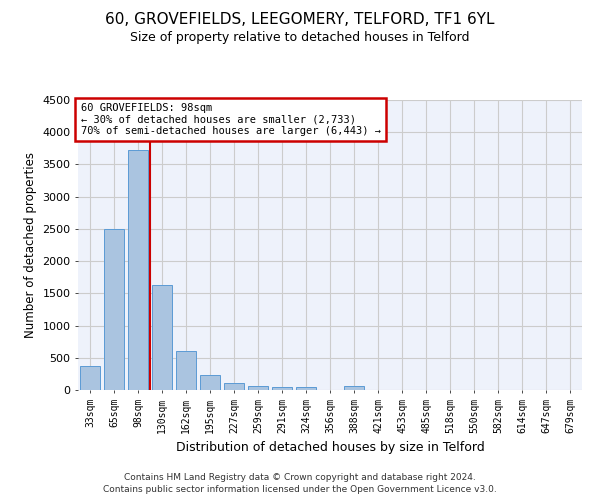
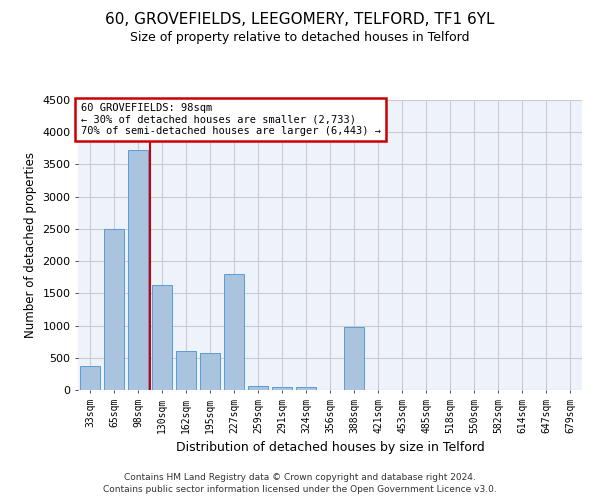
195sqm: 230 -> 580
227sqm: 110 -> 1800
388sqm: 60 -> 980
